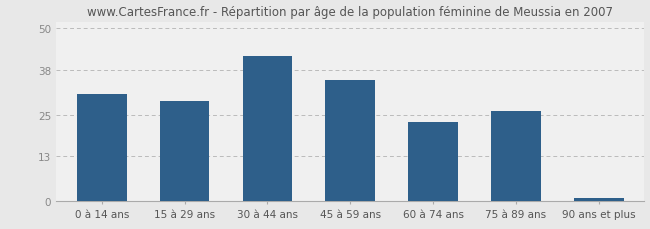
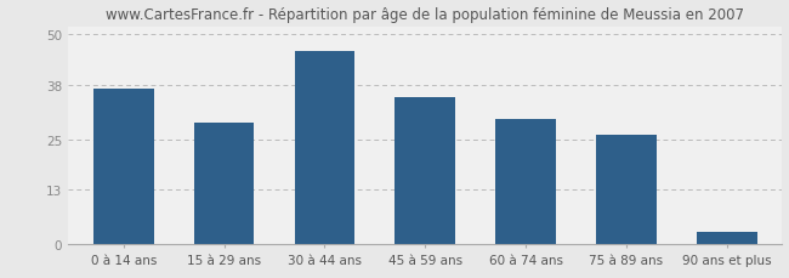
0 à 14 ans: 31 -> 37
30 à 44 ans: 42 -> 46
60 à 74 ans: 23 -> 30
90 ans et plus: 1 -> 3
